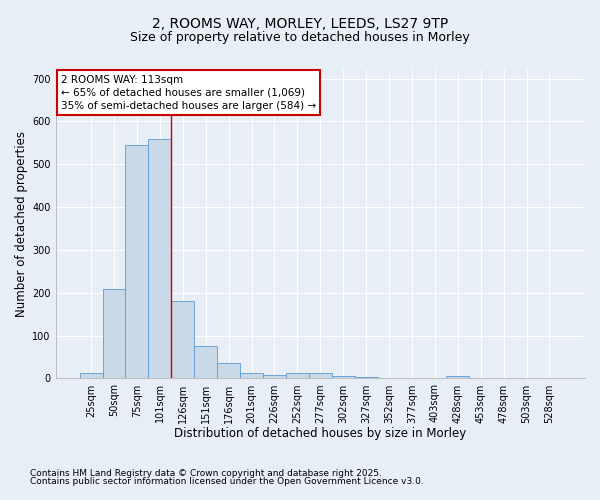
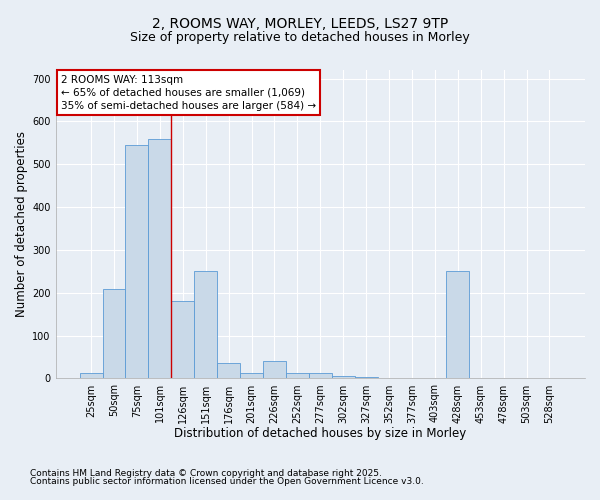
151sqm: 75 -> 250
226sqm: 8 -> 40
428sqm: 5 -> 250
